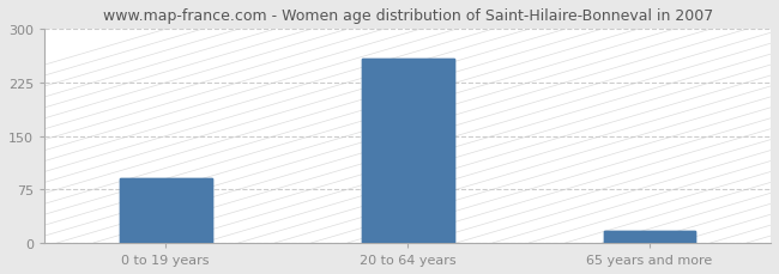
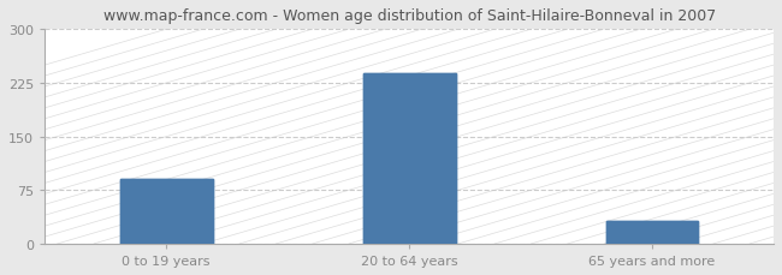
20 to 64 years: 258 -> 238
65 years and more: 16 -> 32
